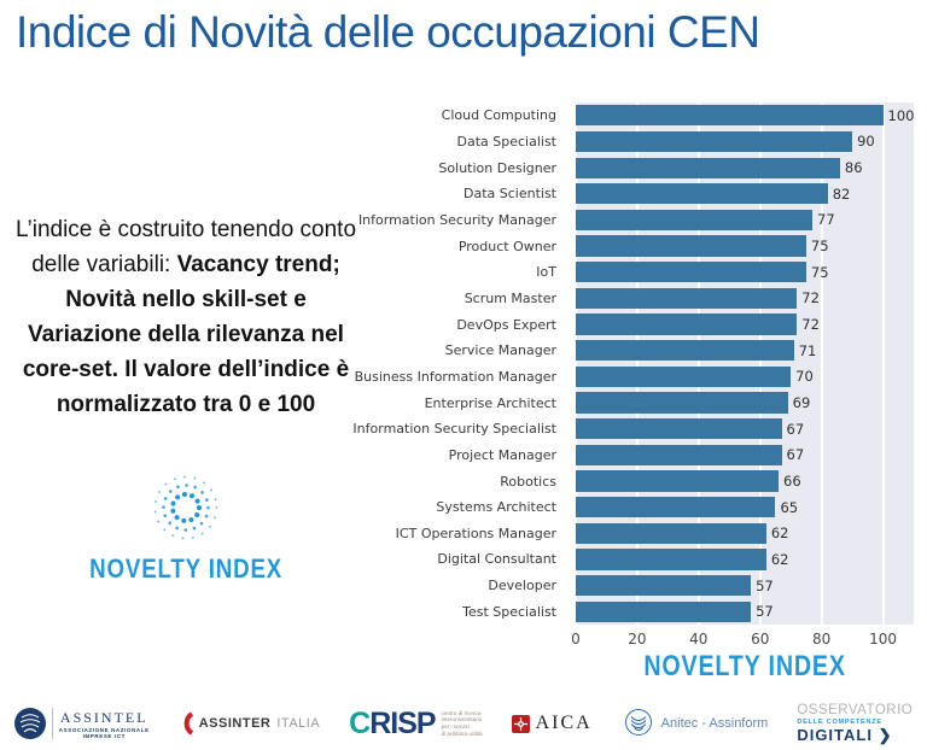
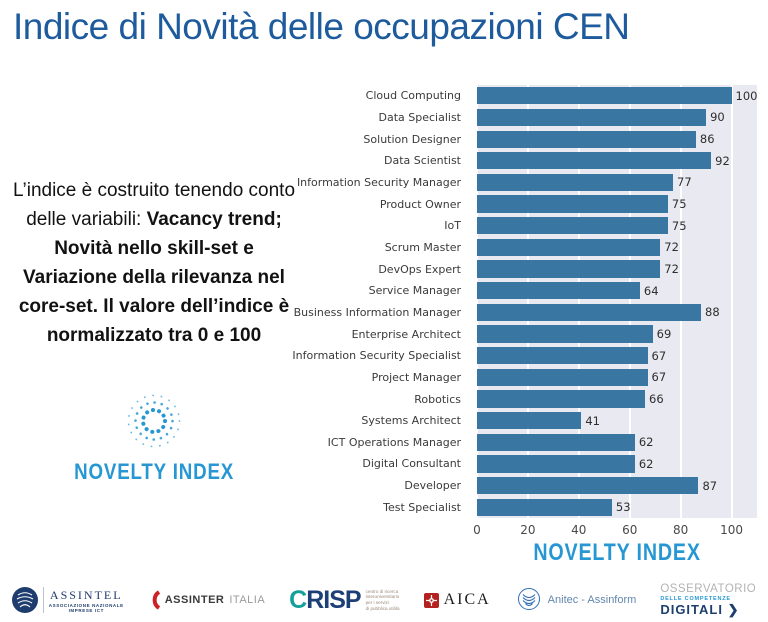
Data Scientist: 82 -> 92
Service Manager: 71 -> 64
Business Information Manager: 70 -> 88
Systems Architect: 65 -> 41
Developer: 57 -> 87
Test Specialist: 57 -> 53
